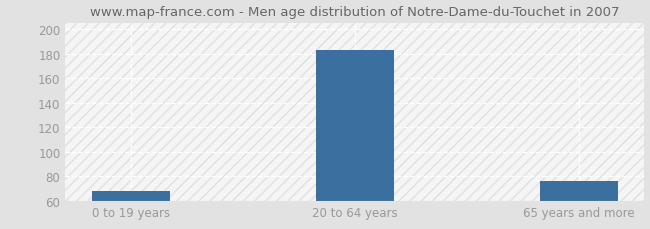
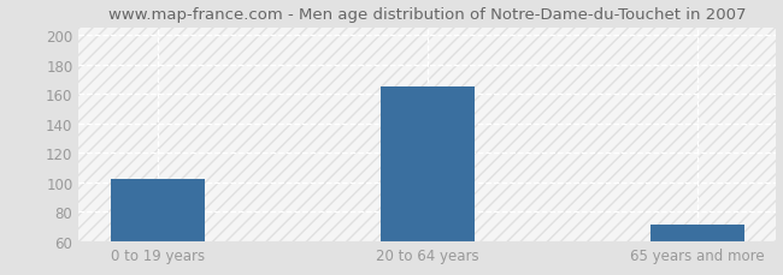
0 to 19 years: 68 -> 102
20 to 64 years: 183 -> 165
65 years and more: 76 -> 71
